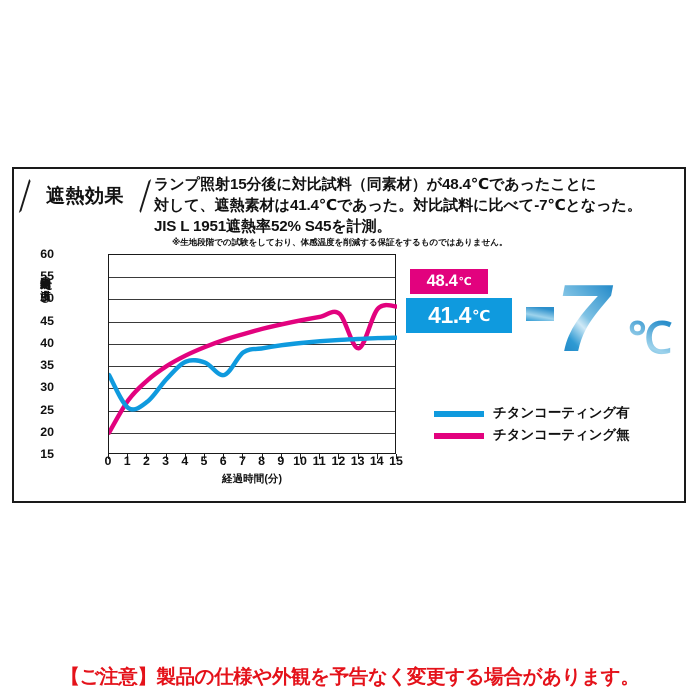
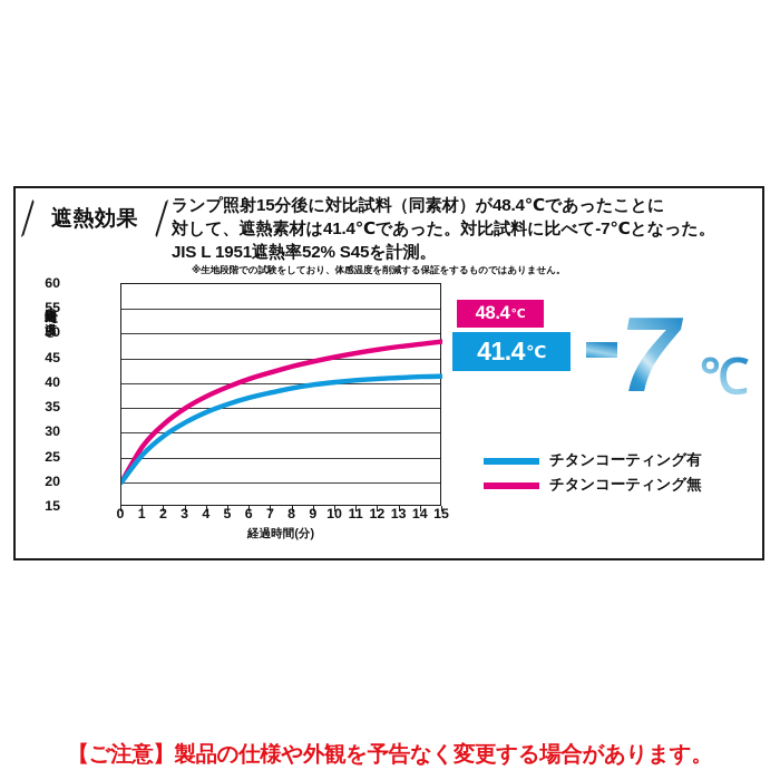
チタンコーティング有/0: 33 -> 20
チタンコーティング有/2: 27 -> 29
チタンコーティング有/4: 36 -> 34
チタンコーティング有/6: 33 -> 37
チタンコーティング無/13: 39 -> 47
